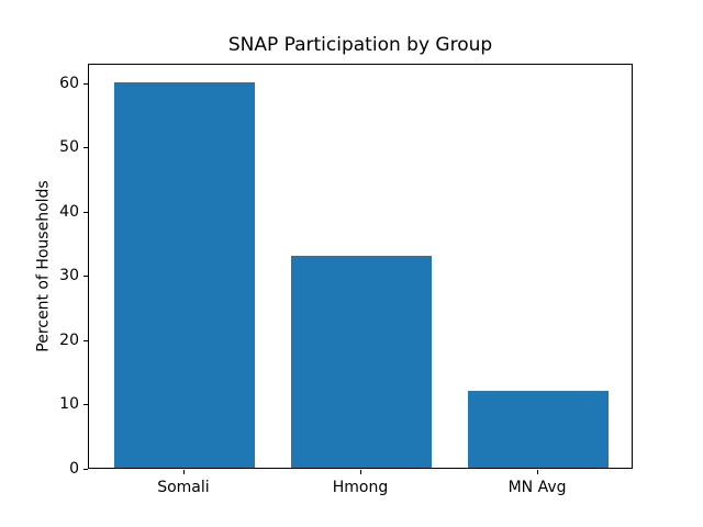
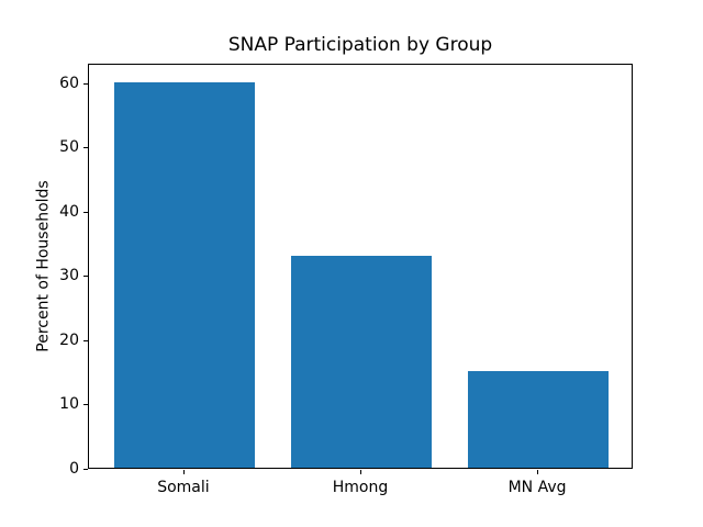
MN Avg: 12 -> 15
